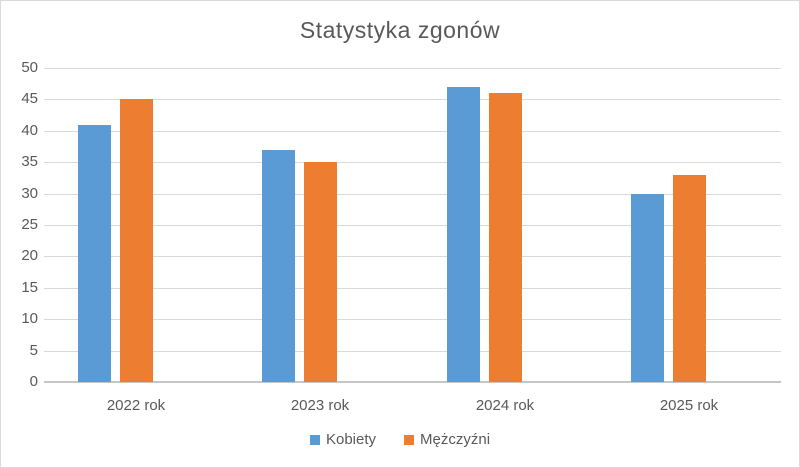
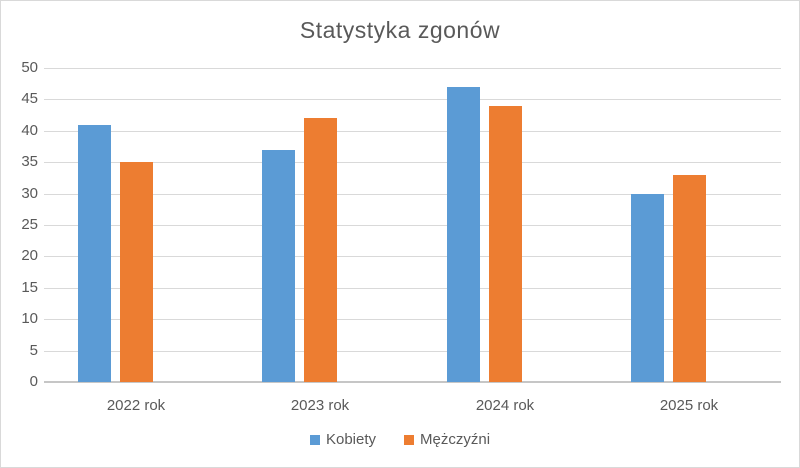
Mężczyźni/2022 rok: 45 -> 35
Mężczyźni/2023 rok: 35 -> 42
Mężczyźni/2024 rok: 46 -> 44
